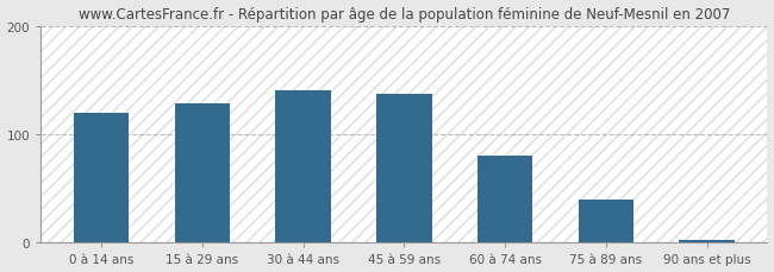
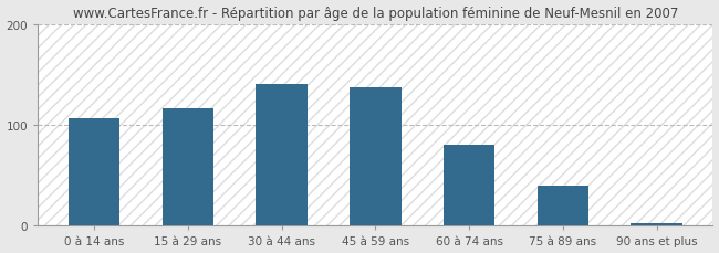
0 à 14 ans: 120 -> 106
15 à 29 ans: 128 -> 116
